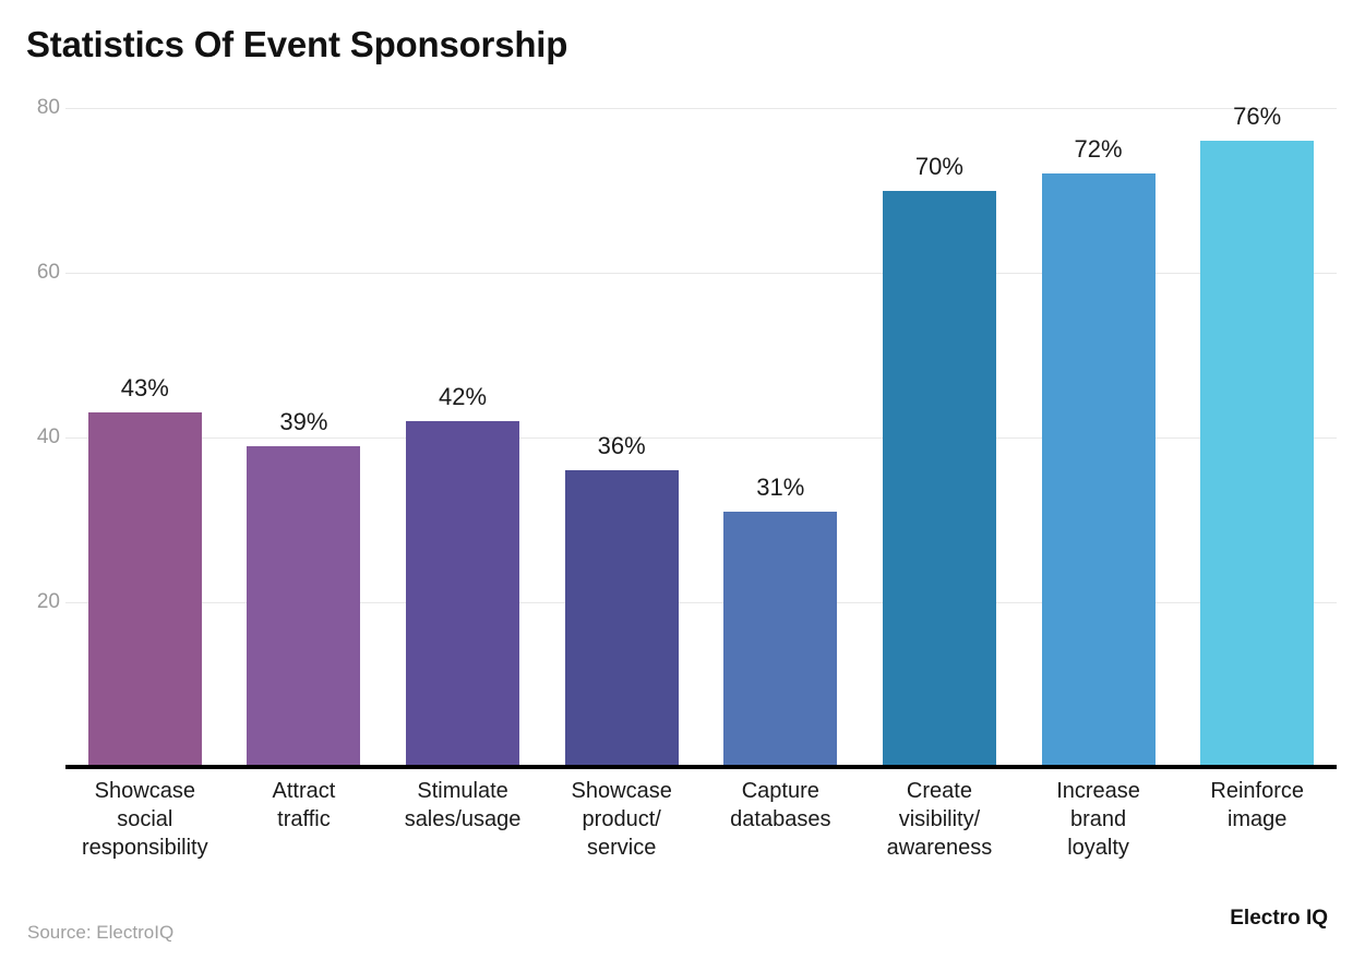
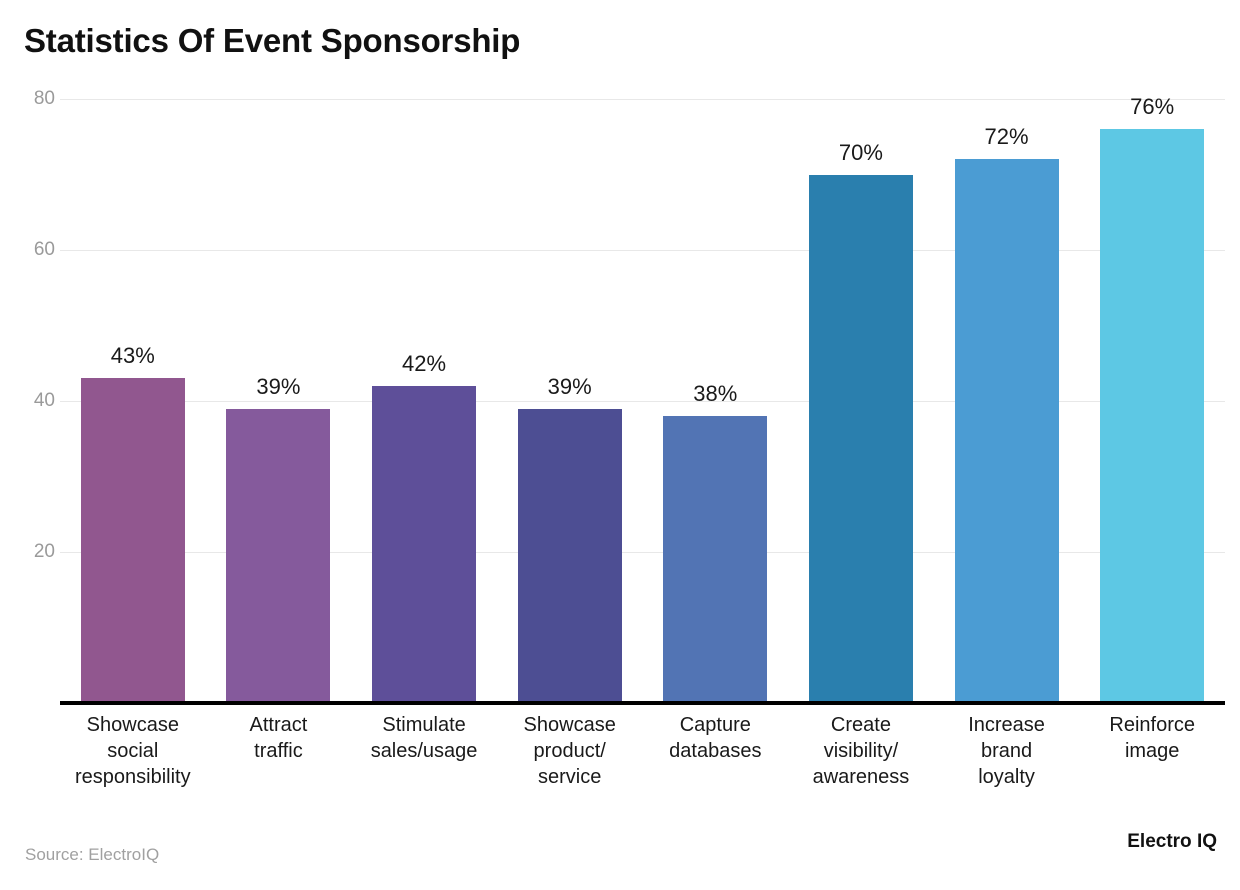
Showcase product/ service: 36% -> 39%
Capture databases: 31% -> 38%
